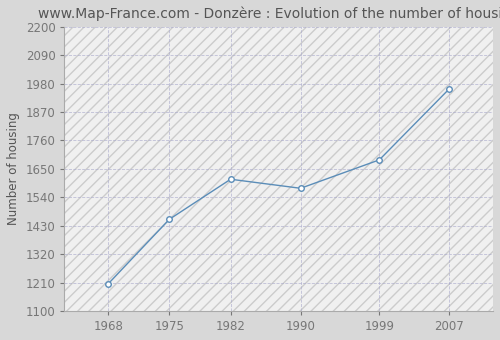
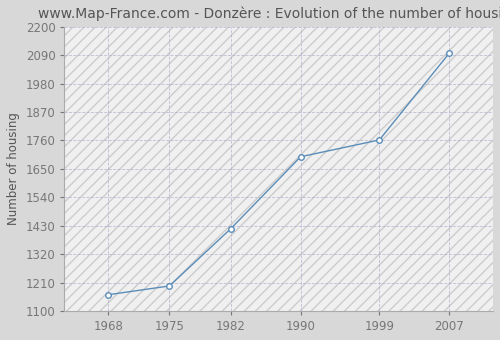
1968: 1205 -> 1163
1975: 1455 -> 1197
1982: 1610 -> 1418
1990: 1575 -> 1697
1999: 1685 -> 1762
2007: 1960 -> 2098
